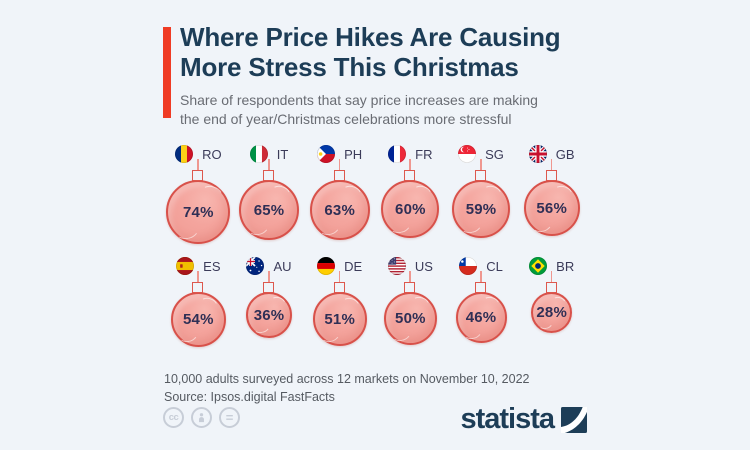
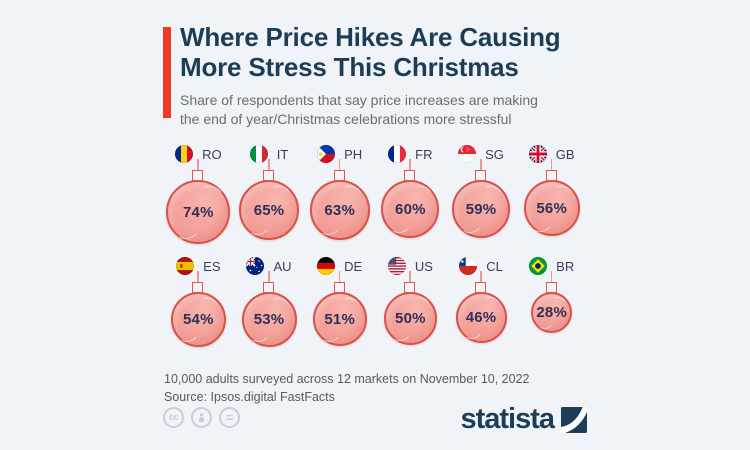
AU: 36% -> 53%
